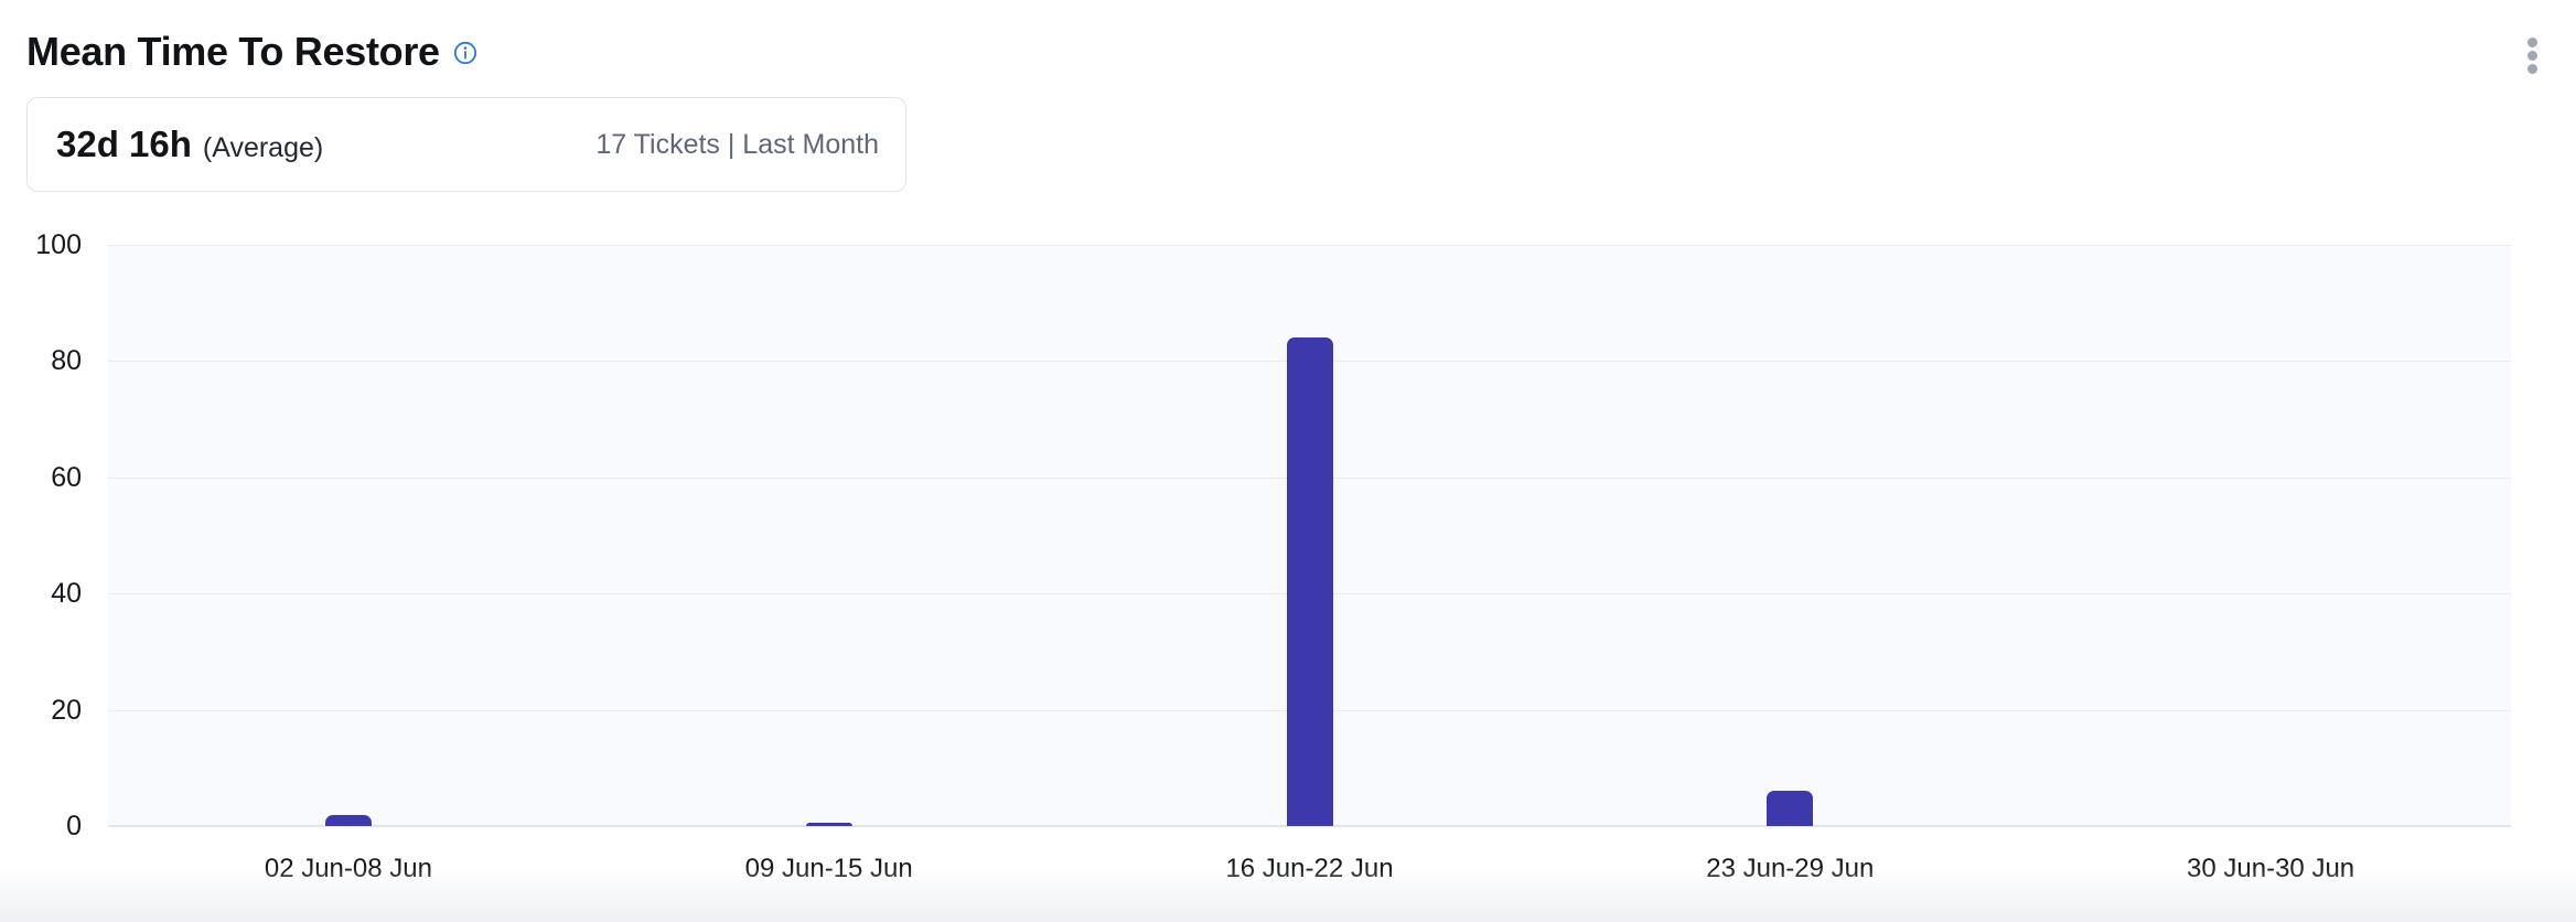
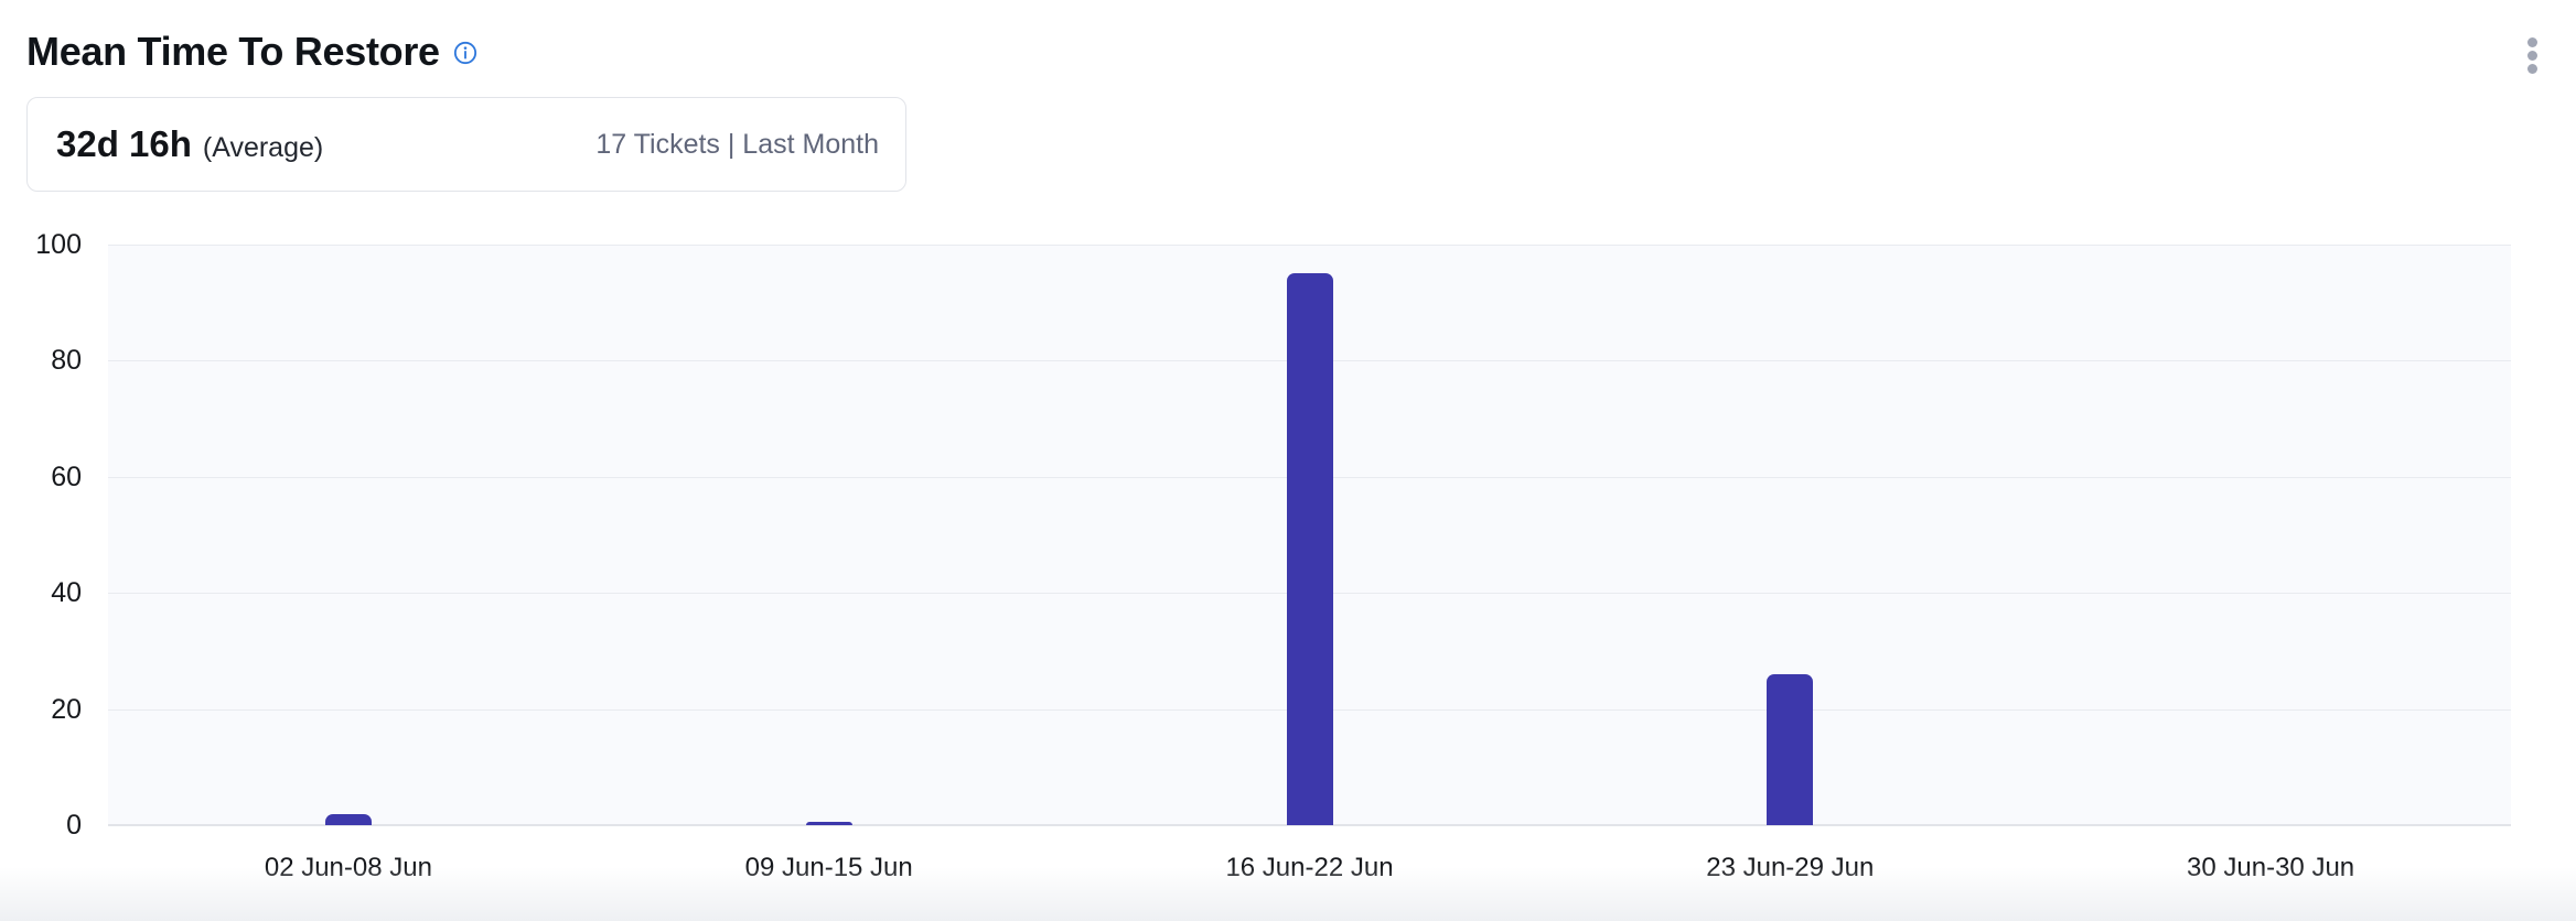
16 Jun-22 Jun: 84 -> 95
23 Jun-29 Jun: 6 -> 26
